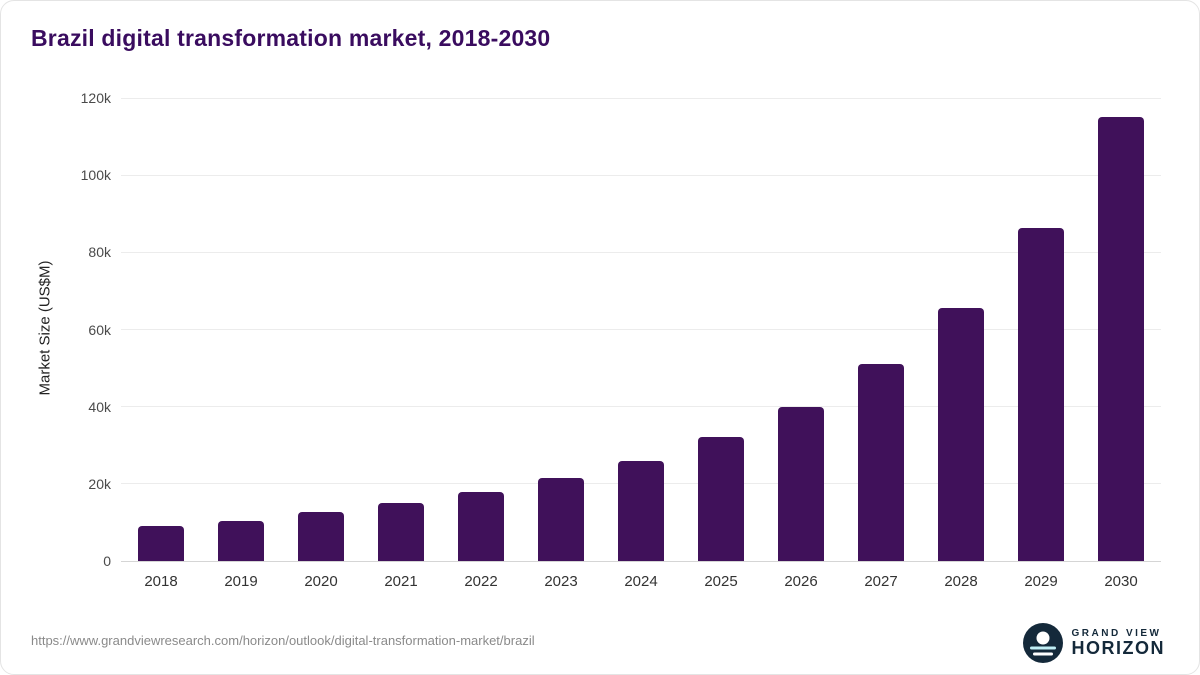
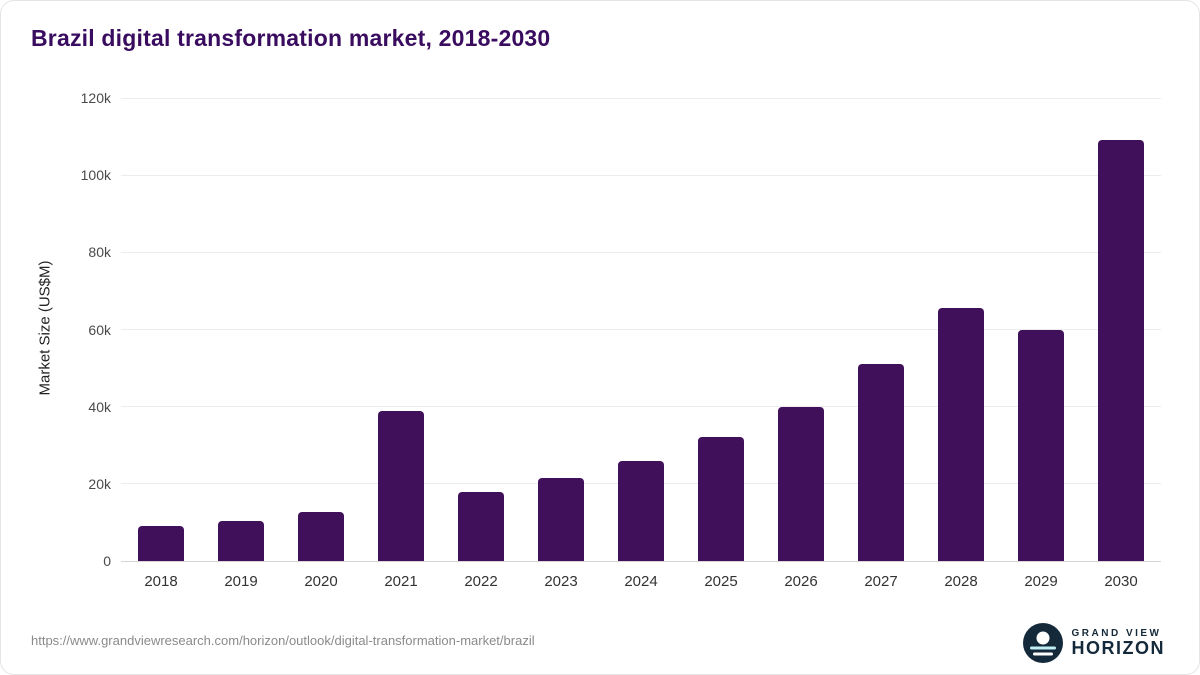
2021: 15k -> 39k
2029: 86k -> 60k
2030: 115k -> 109k
